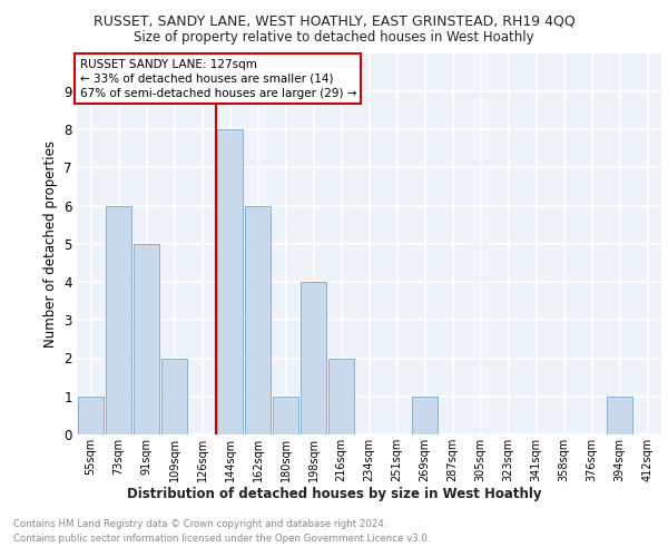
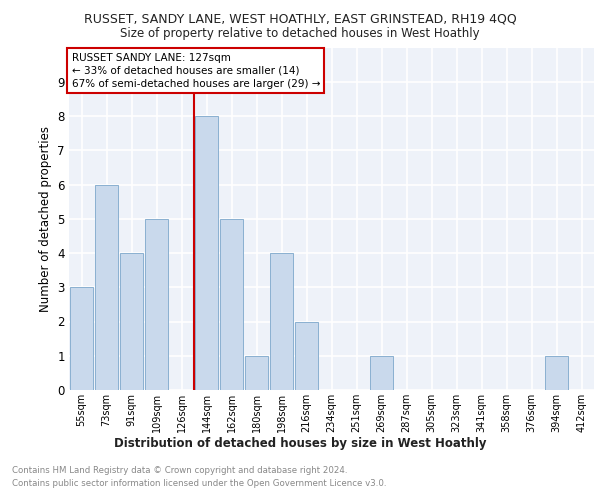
55sqm: 1 -> 3
91sqm: 5 -> 4
109sqm: 2 -> 5
162sqm: 6 -> 5
